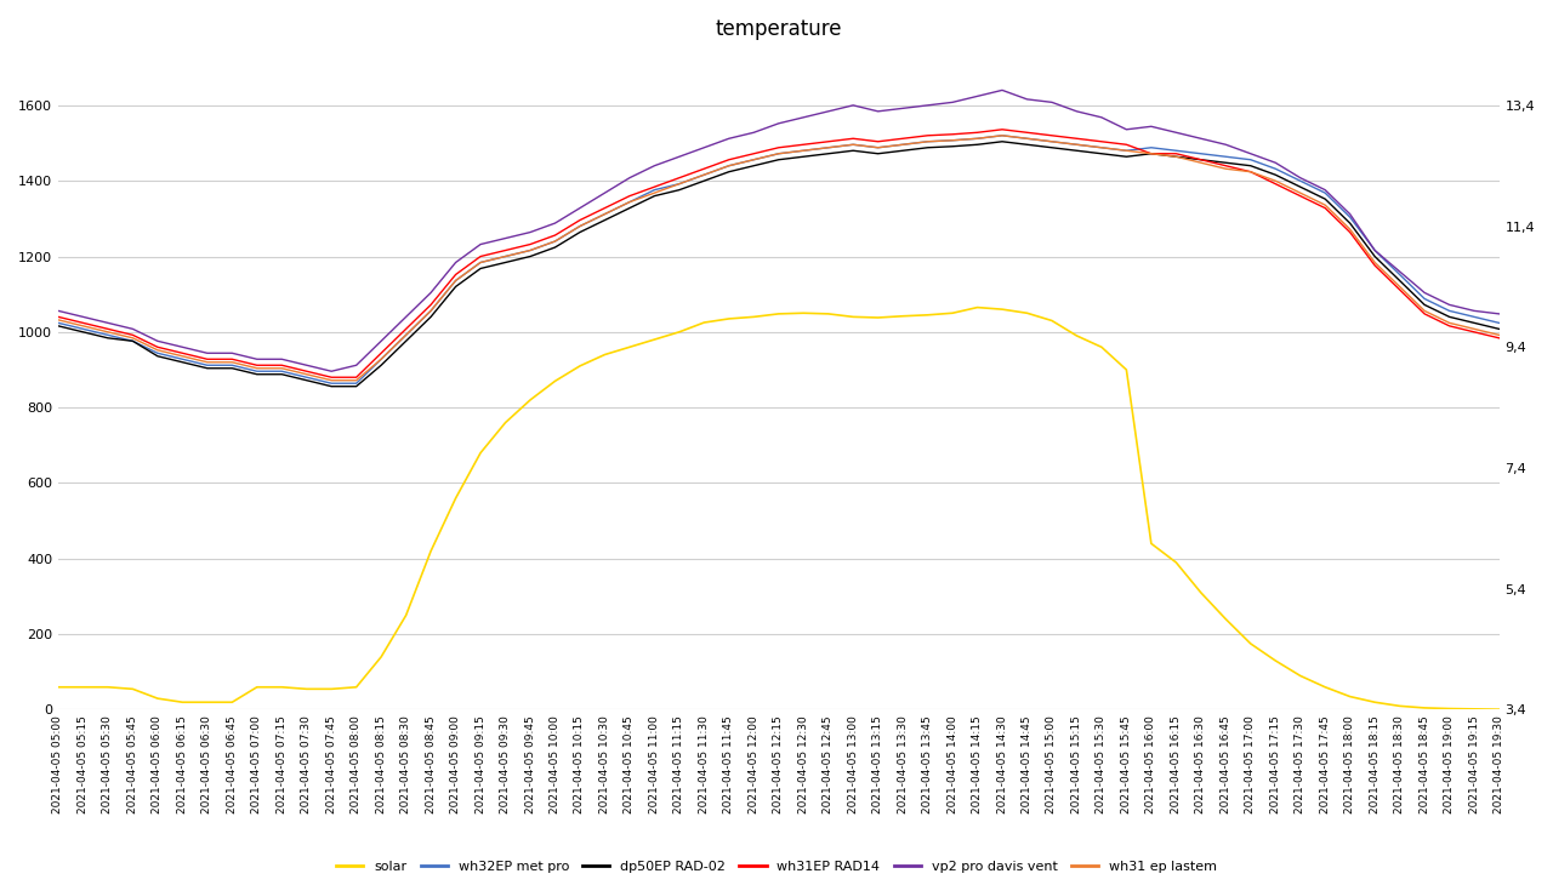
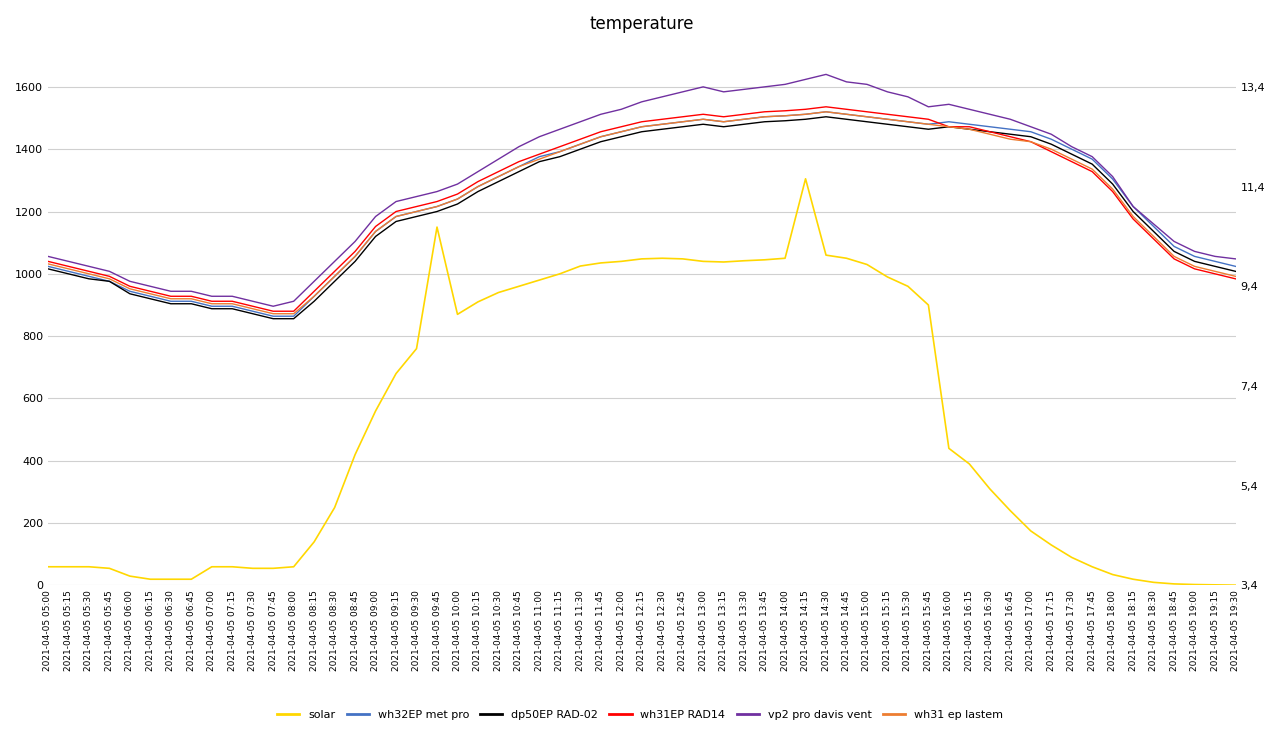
solar/2021-04-05 09:45: 820 -> 1150
solar/2021-04-05 14:15: 1065 -> 1305
